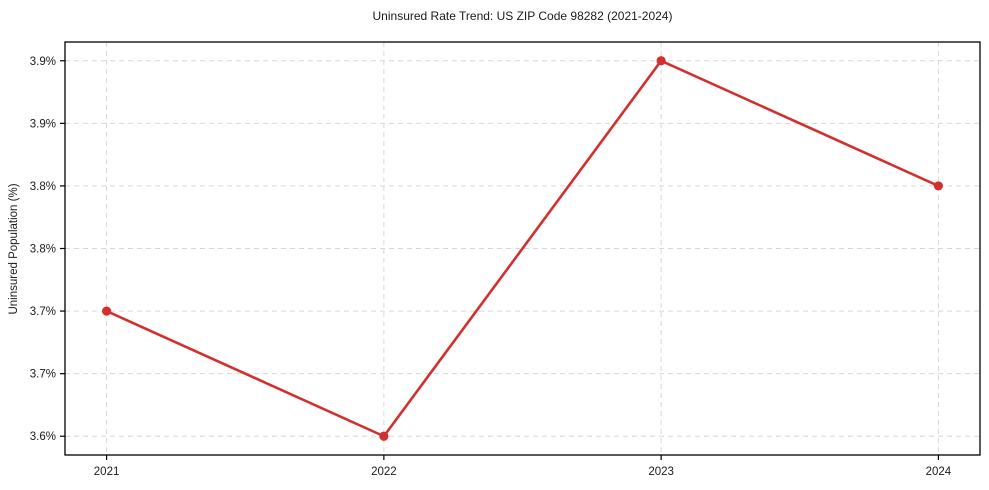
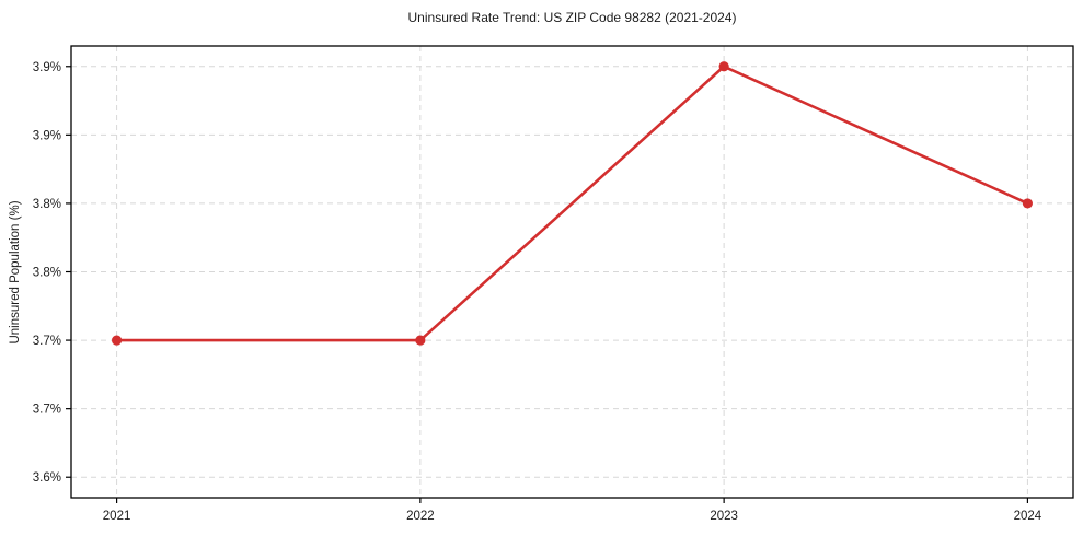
2022: 3.6% -> 3.7%
